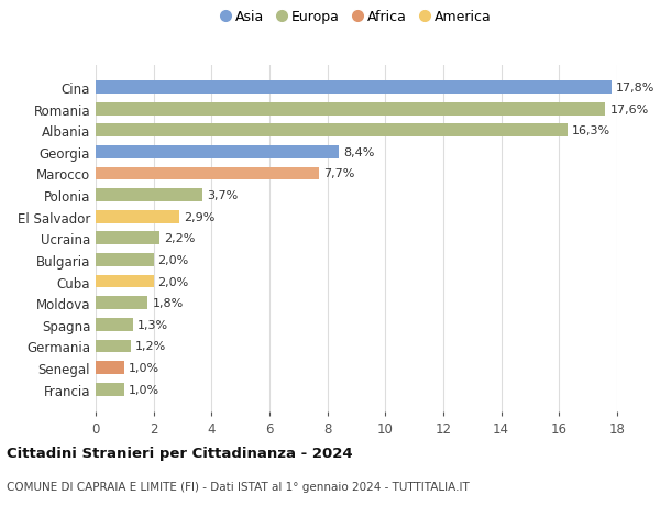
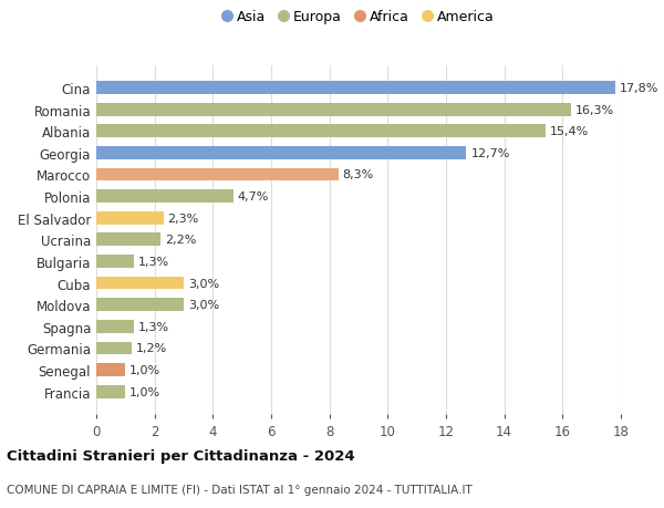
Romania: 17,6% -> 16,3%
Albania: 16,3% -> 15,4%
Georgia: 8,4% -> 12,7%
Marocco: 7,7% -> 8,3%
Polonia: 3,7% -> 4,7%
El Salvador: 2,9% -> 2,3%
Bulgaria: 2,0% -> 1,3%
Cuba: 2,0% -> 3,0%
Moldova: 1,8% -> 3,0%
